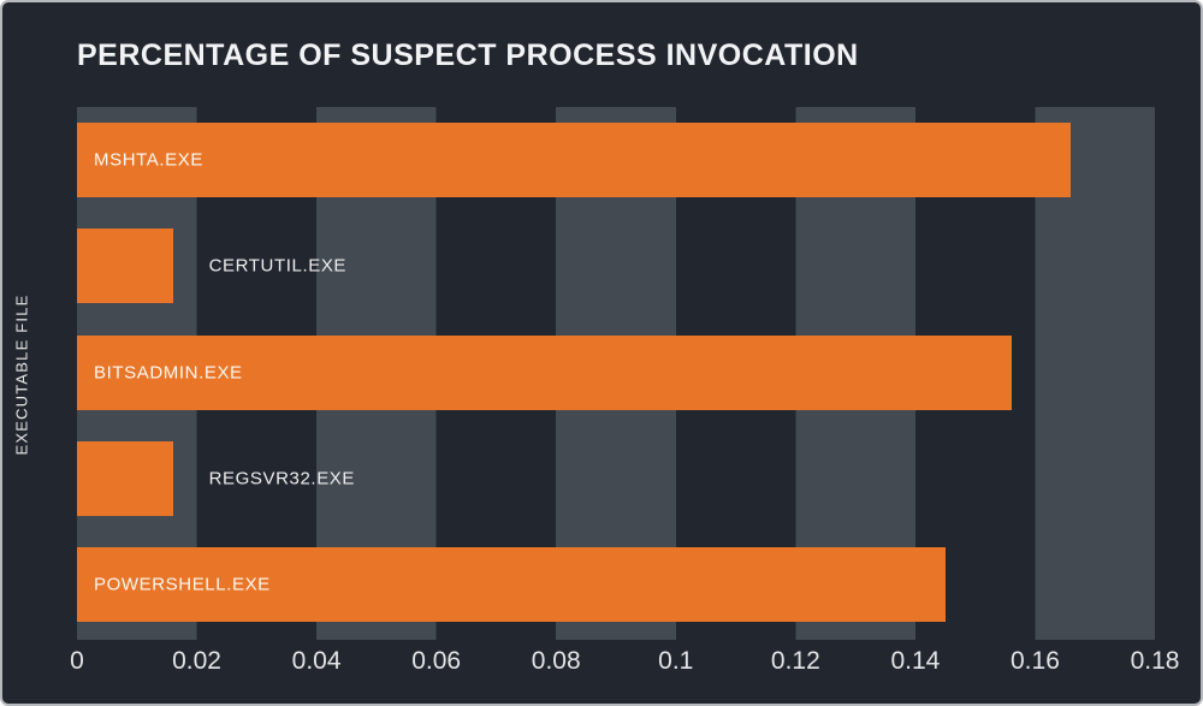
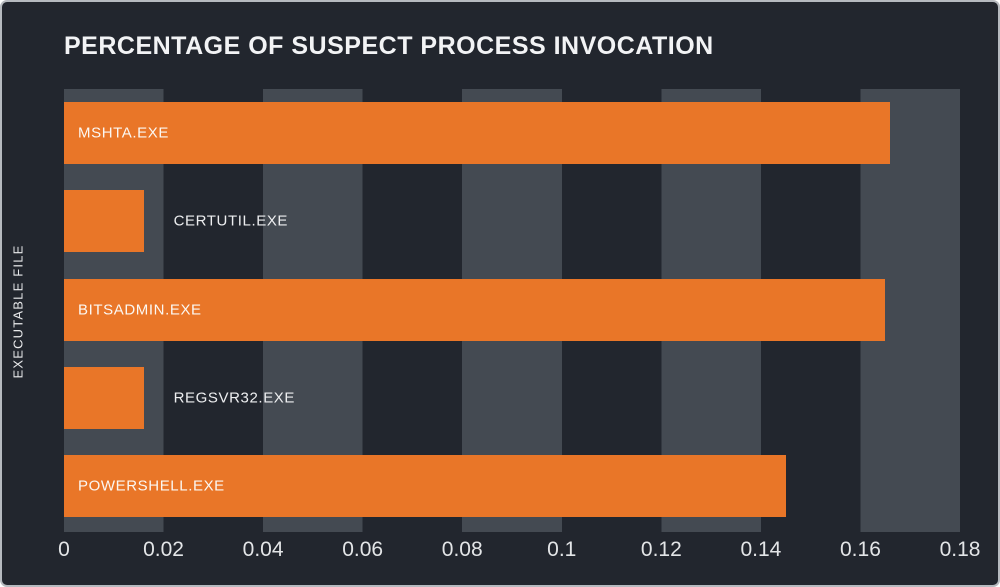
BITSADMIN.EXE: 0.156 -> 0.165
